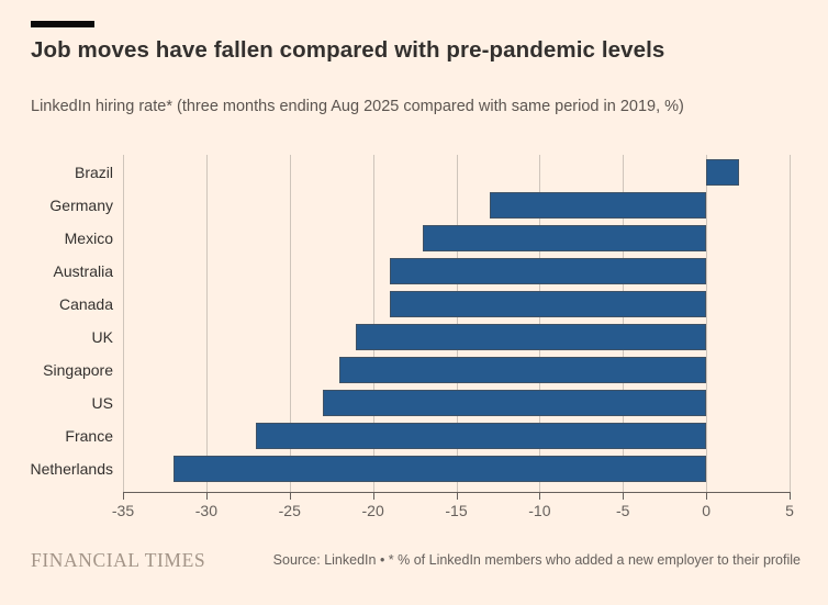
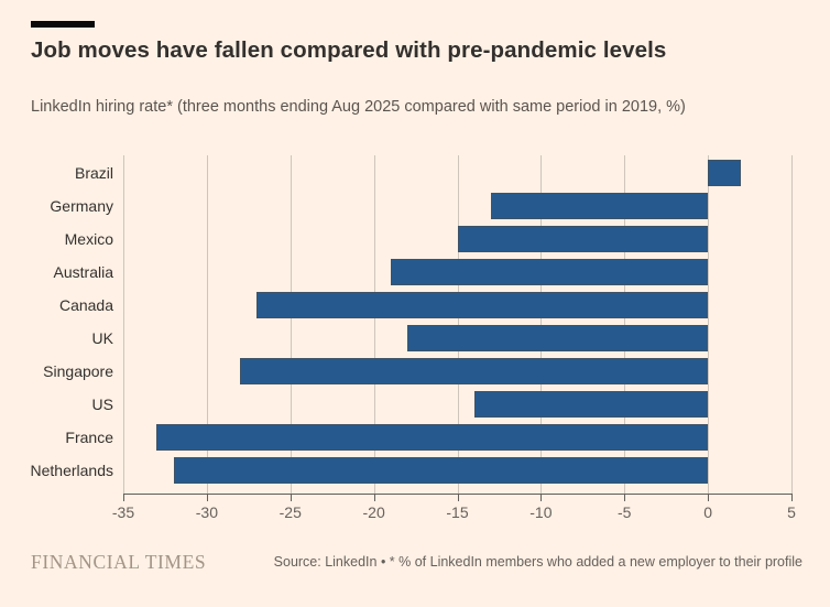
Mexico: -17 -> -15
Canada: -19 -> -27
UK: -21 -> -18
Singapore: -22 -> -28
US: -23 -> -14
France: -27 -> -33
